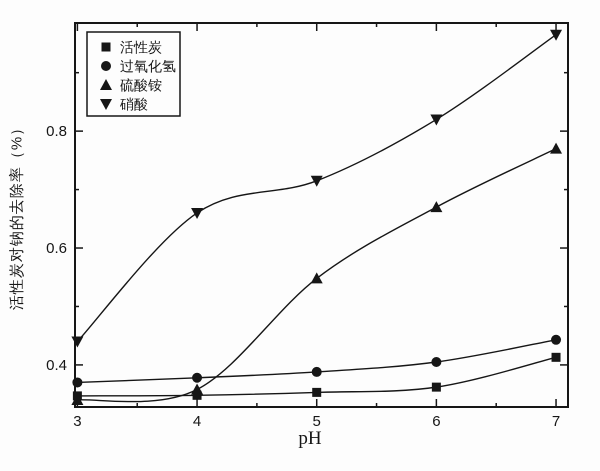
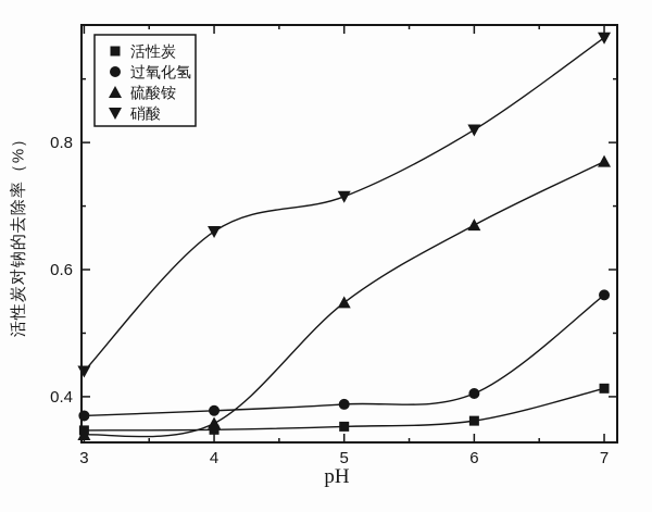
过氧化氢/7: 0.44 -> 0.56
